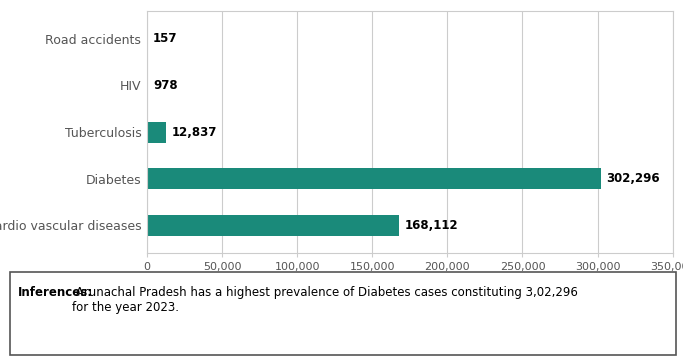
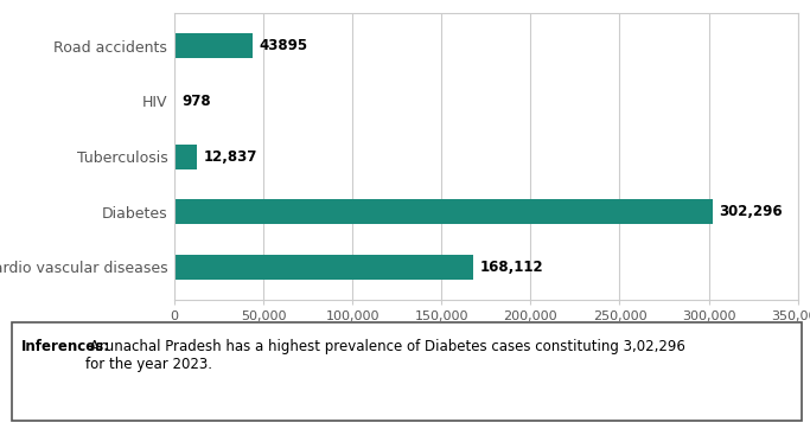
Road accidents: 157 -> 43895
